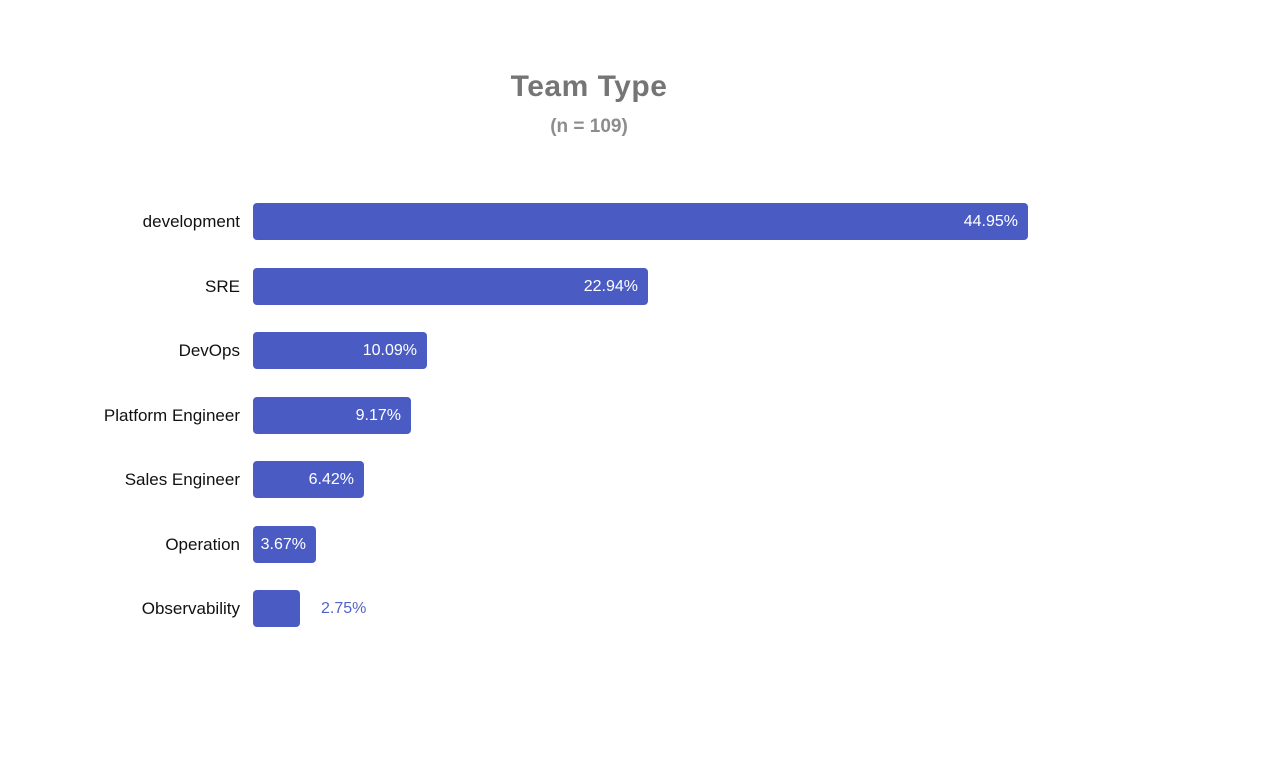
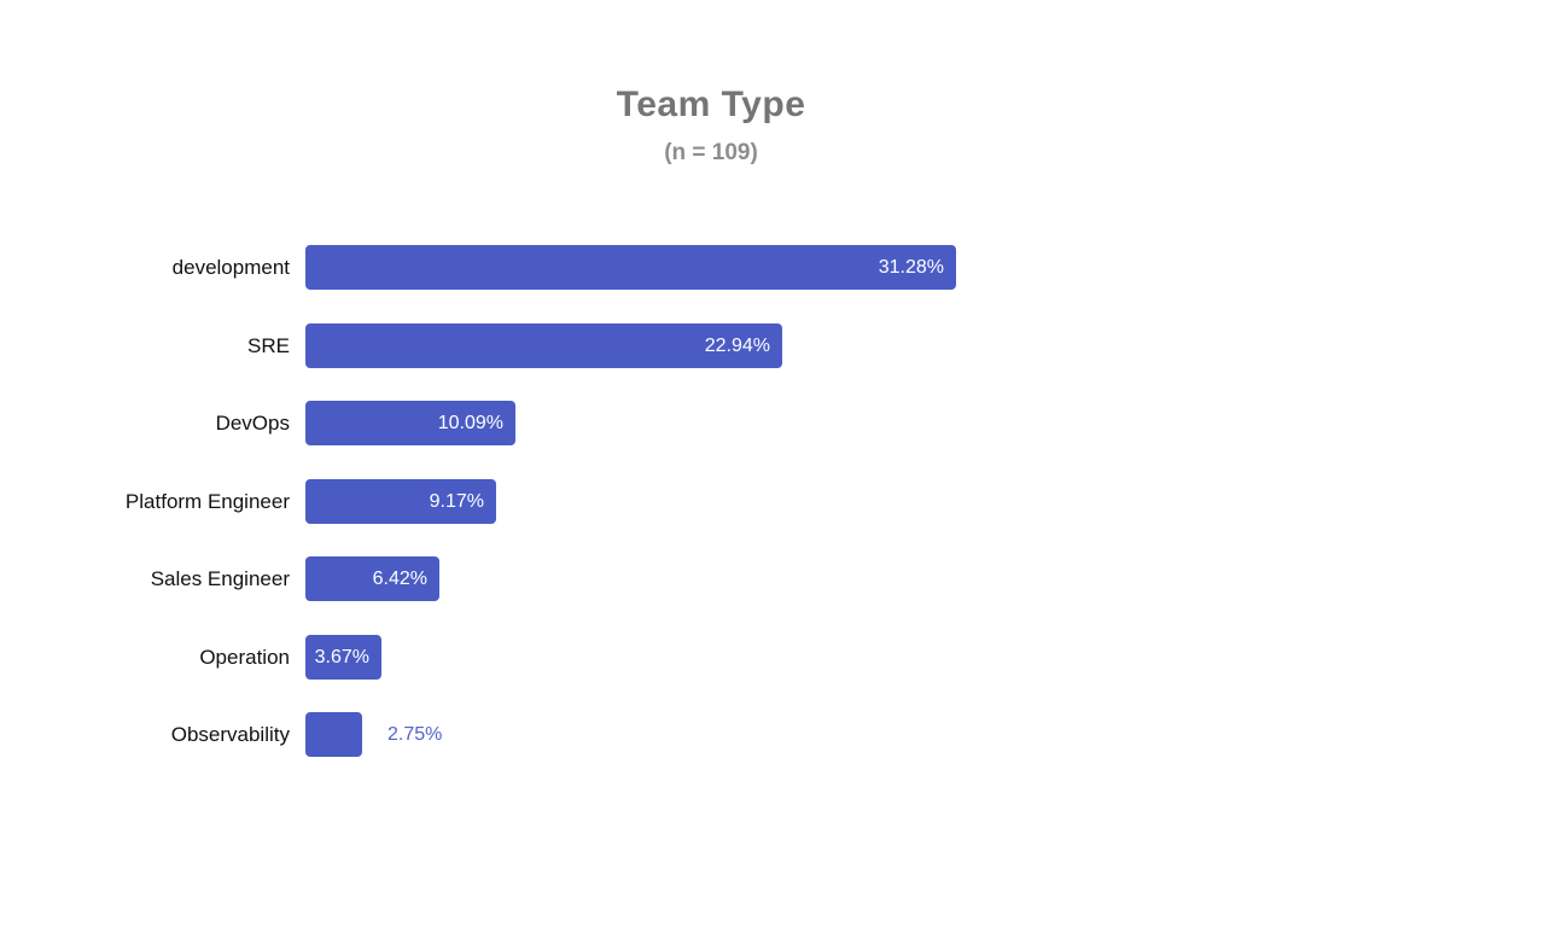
development: 44.95% -> 31.28%
